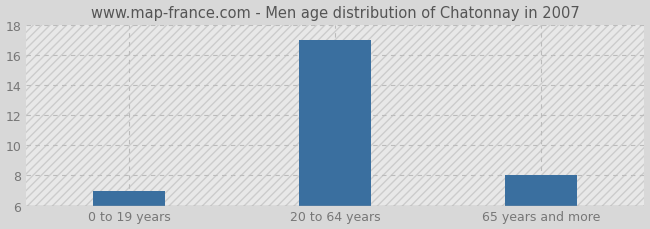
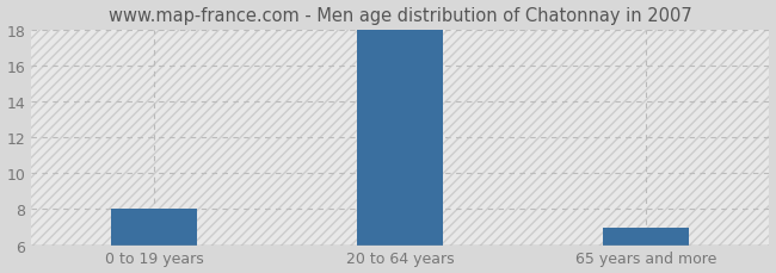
0 to 19 years: 7 -> 8
20 to 64 years: 17 -> 18
65 years and more: 8 -> 7
